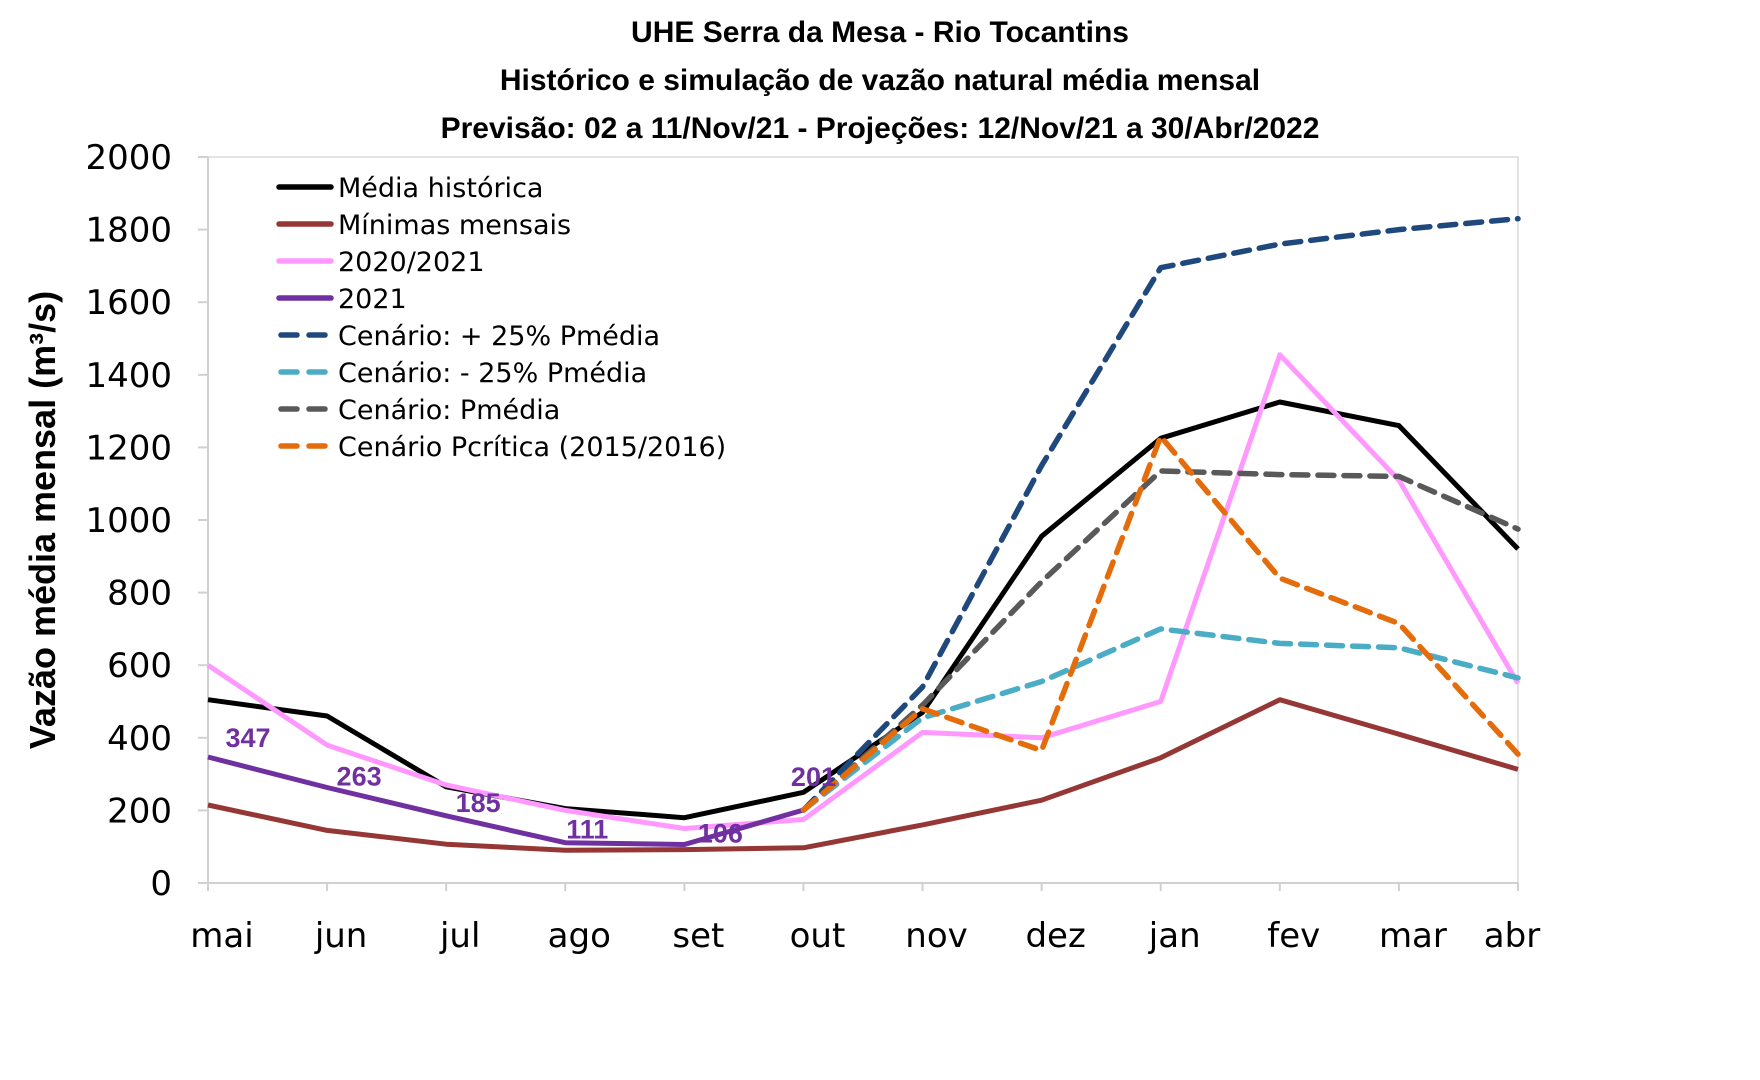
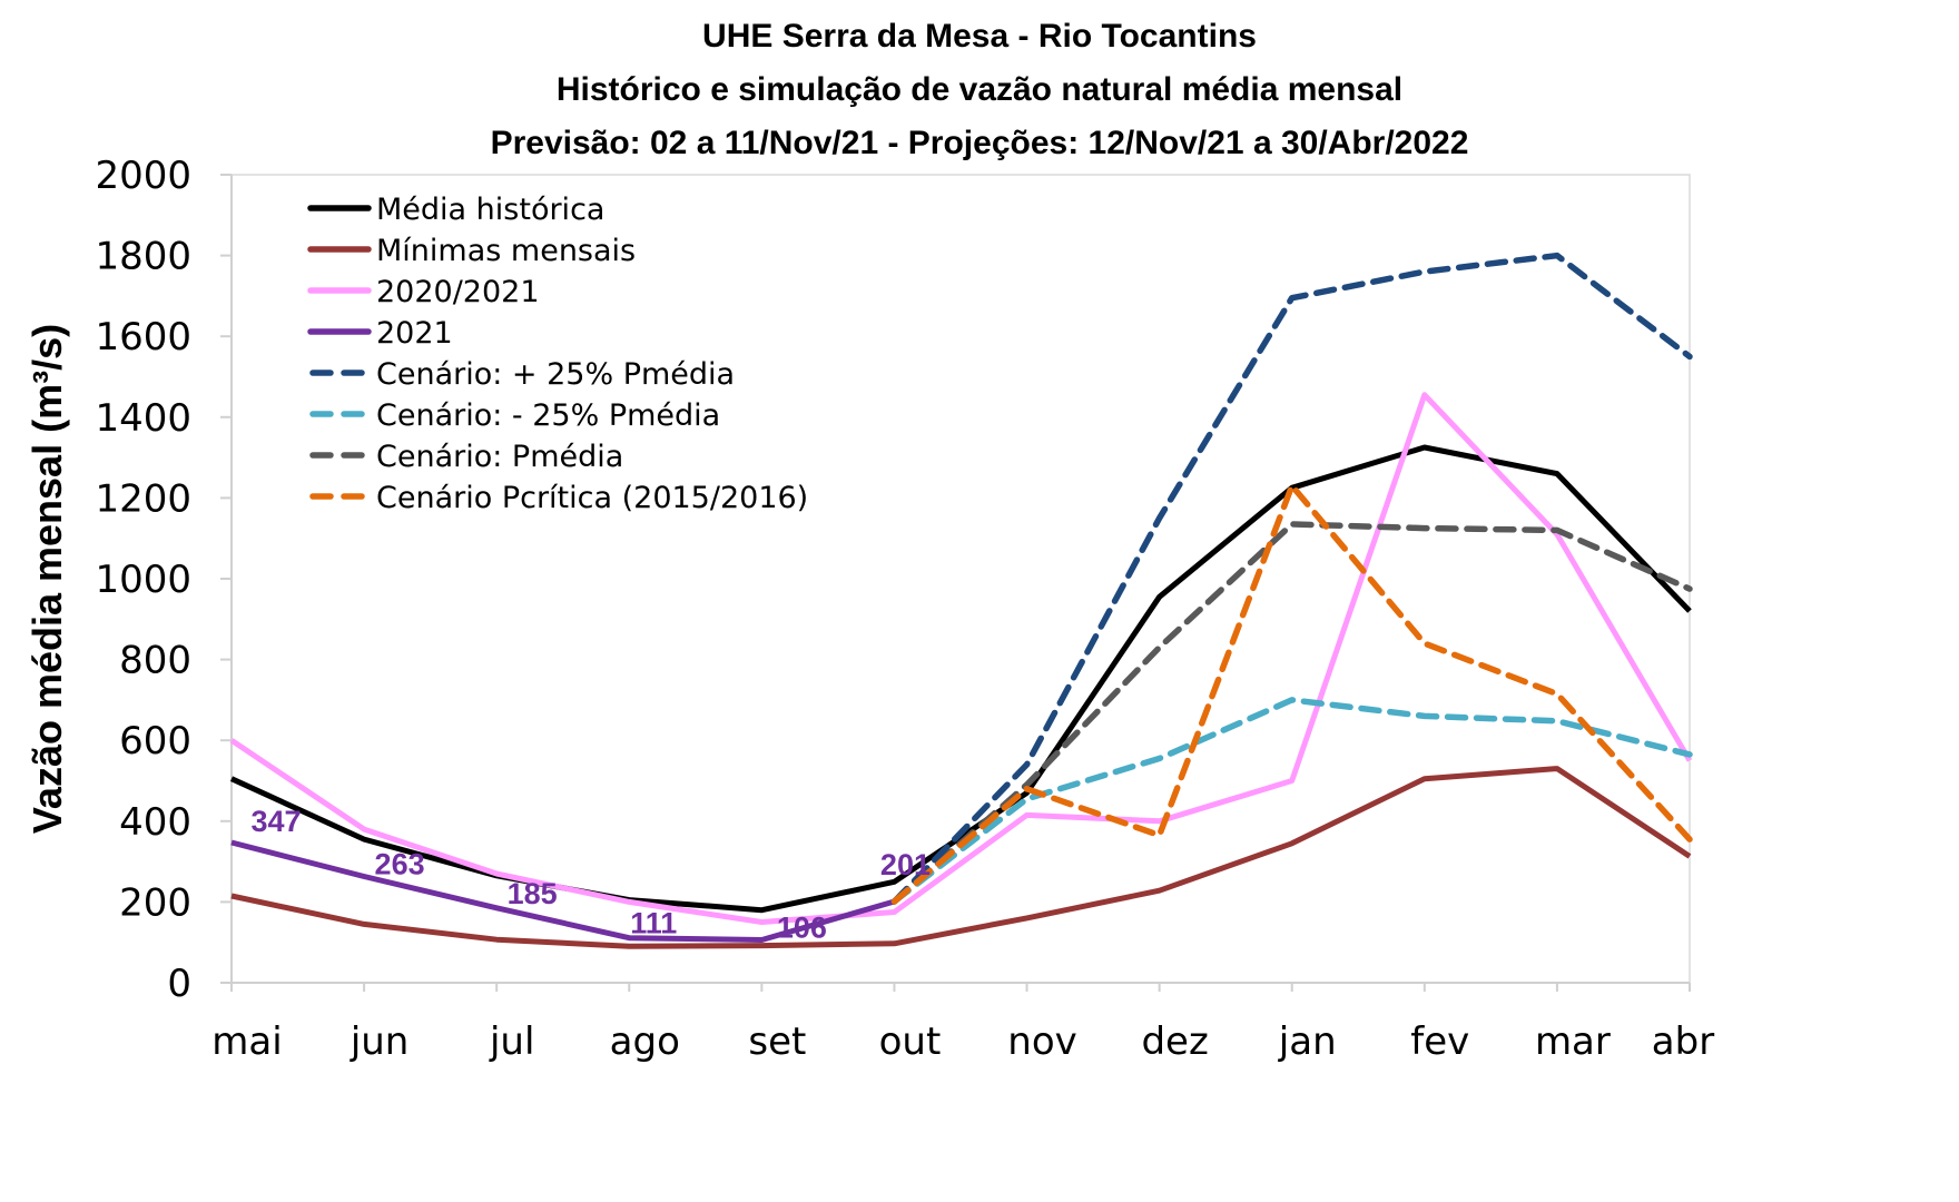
Média histórica/jun: 460 -> 360
Mínimas mensais/mar: 410 -> 530
Cenário: + 25% Pmédia/abr: 1830 -> 1550
